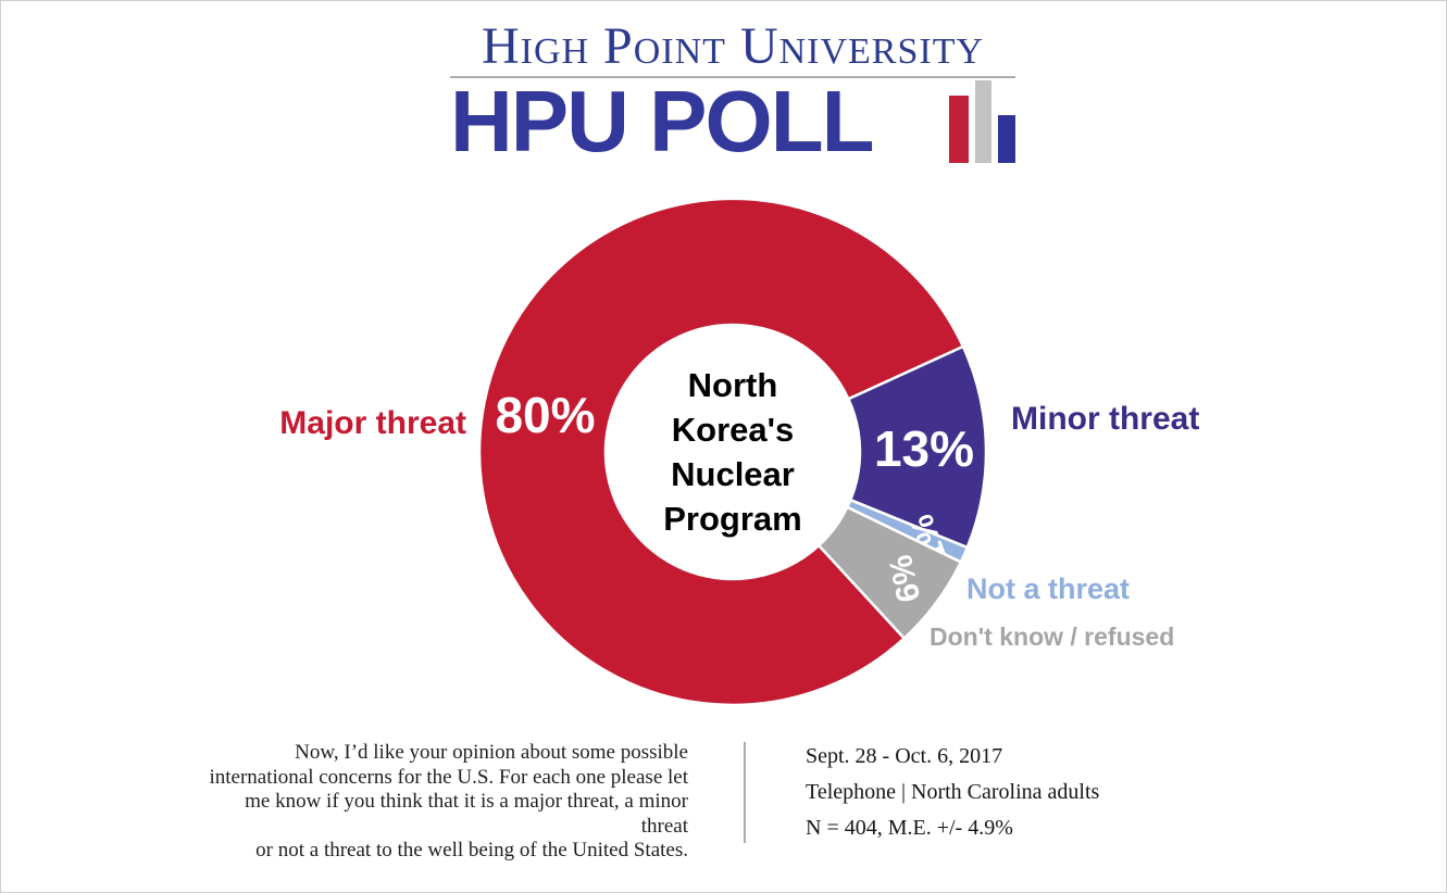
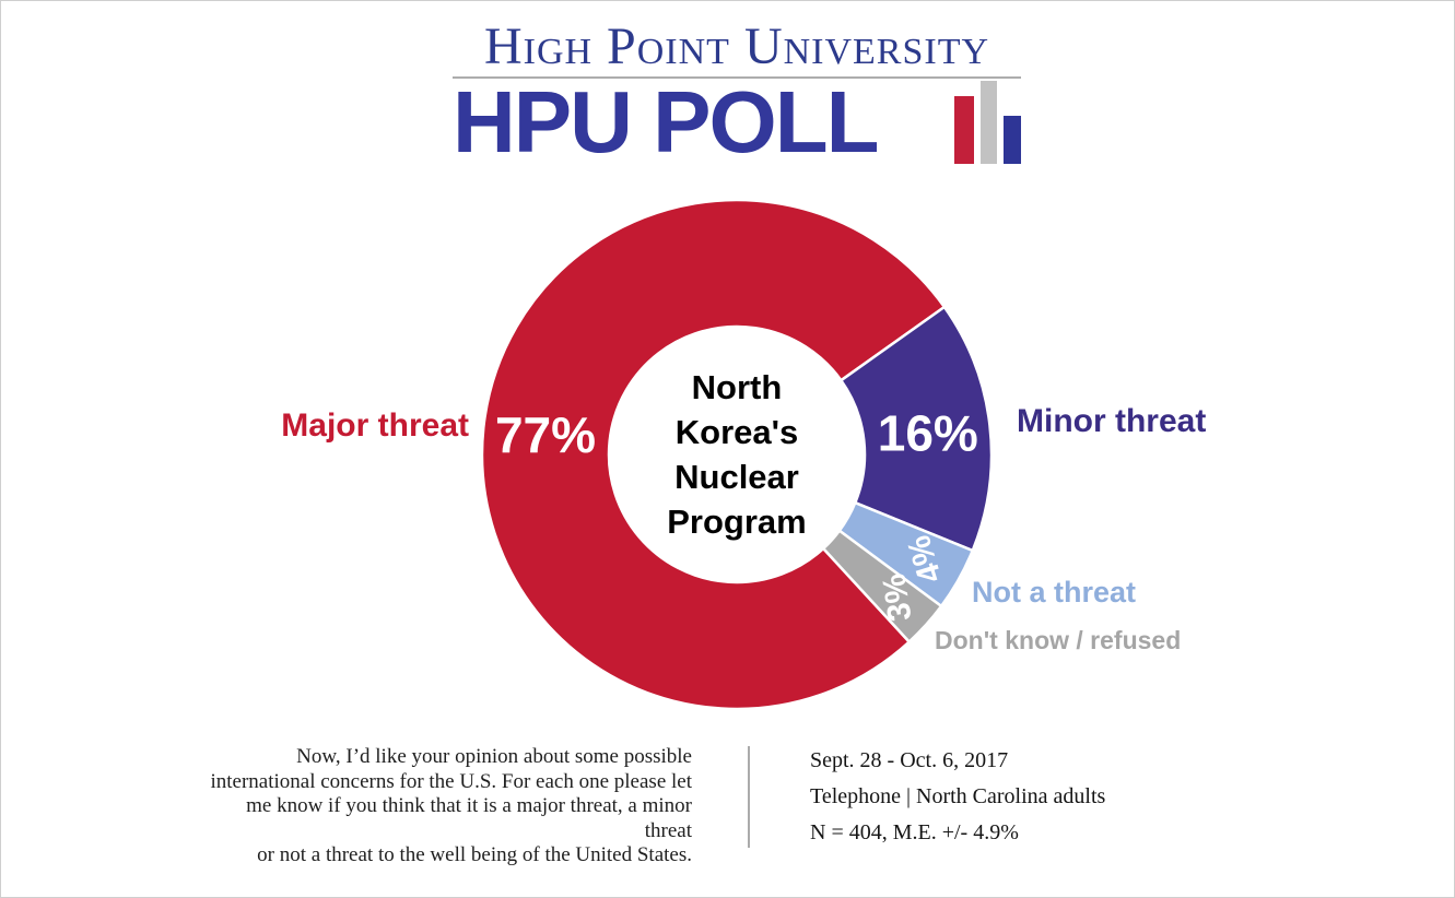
Major threat: 80% -> 77%
Minor threat: 13% -> 16%
Not a threat: 1% -> 4%
Don't know / refused: 6% -> 3%
